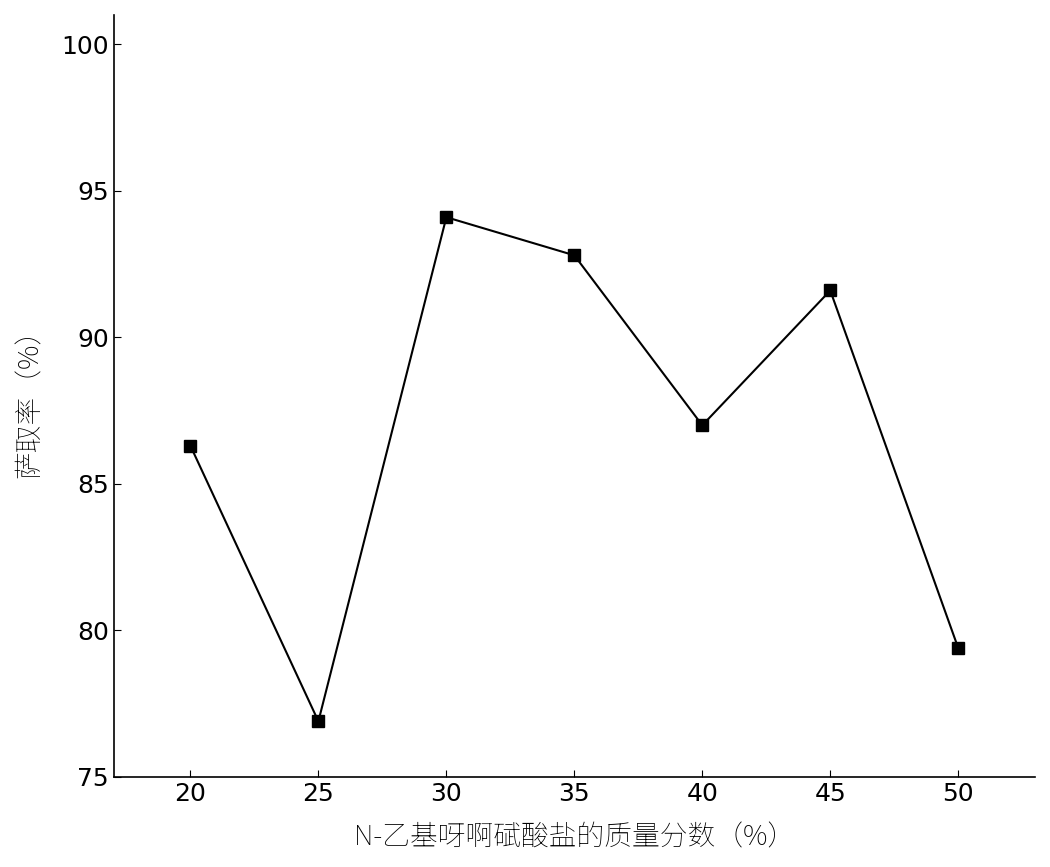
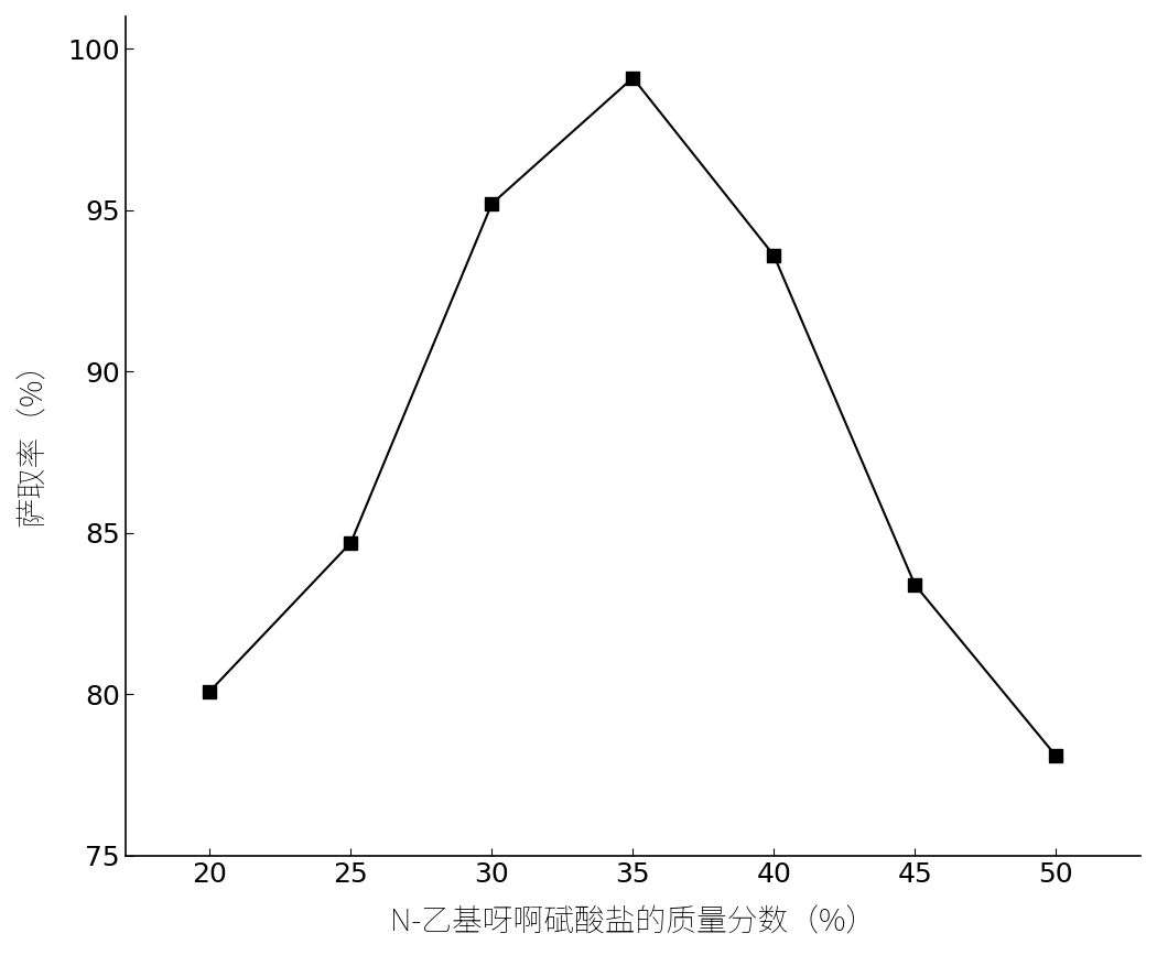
20: 86.3 -> 80.1
25: 76.9 -> 84.7
30: 94.1 -> 95.2
35: 92.8 -> 99.1
40: 87.0 -> 93.6
45: 91.6 -> 83.4
50: 79.4 -> 78.1
